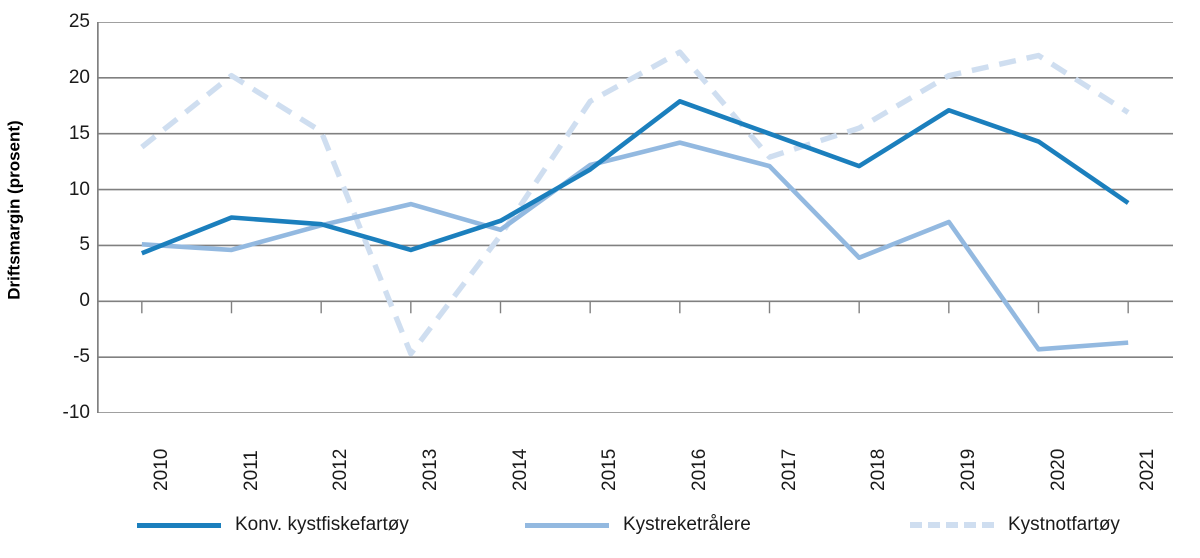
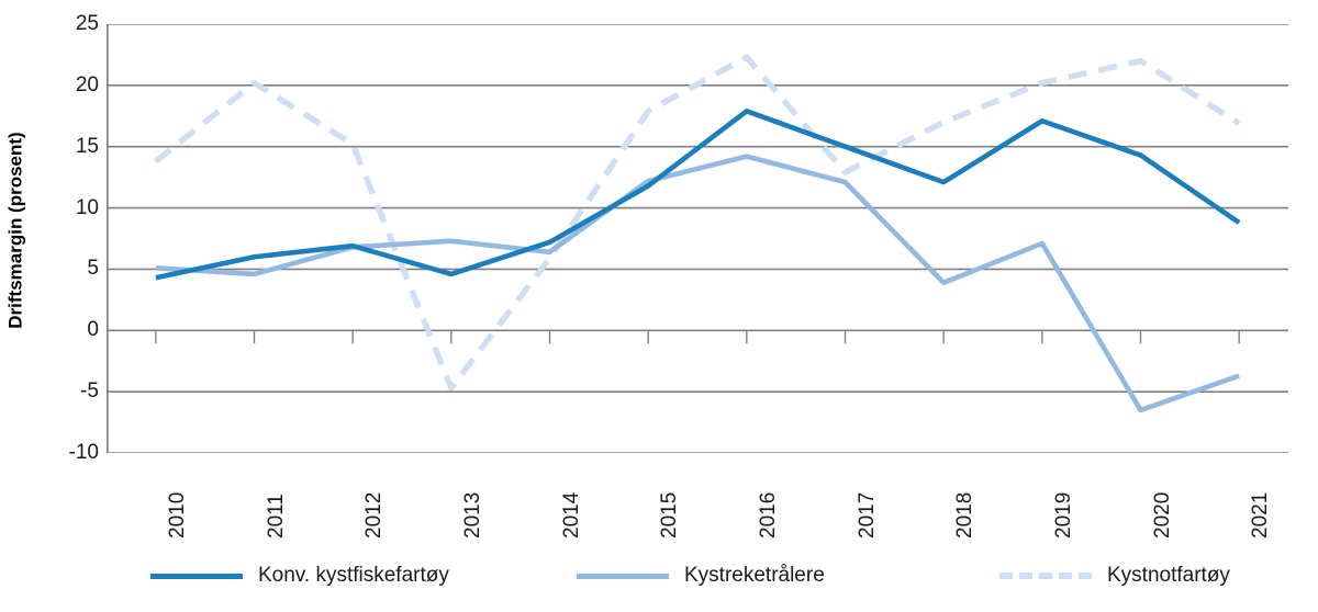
Konv. kystfiskefartøy/2011: 7.5 -> 6.0
Kystreketrålere/2013: 8.7 -> 7.3
Kystnotfartøy/2018: 15.5 -> 17.0
Kystreketrålere/2020: -4.3 -> -6.5
